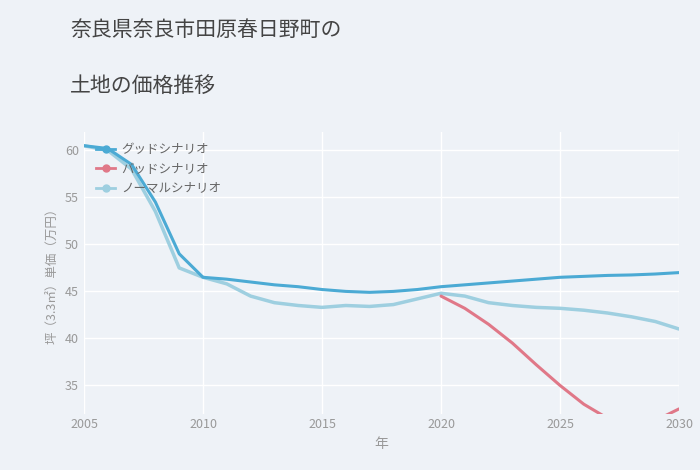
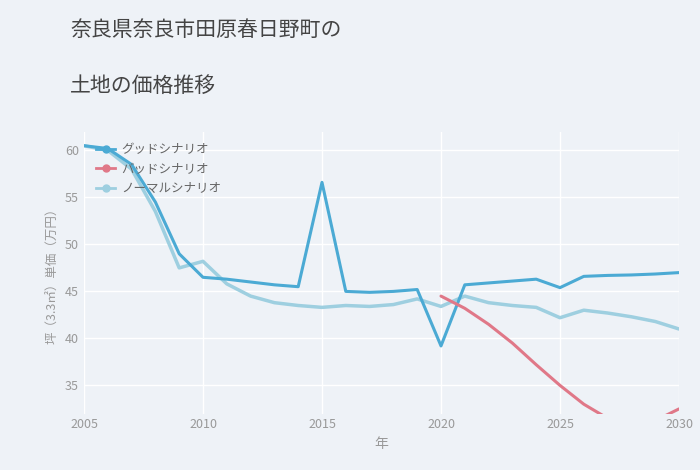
ノーマルシナリオ/2010: 46.5 -> 48.2
グッドシナリオ/2015: 45.2 -> 56.6
グッドシナリオ/2020: 45.5 -> 39.2
ノーマルシナリオ/2020: 44.8 -> 43.4
グッドシナリオ/2025: 46.5 -> 45.4
ノーマルシナリオ/2025: 43.2 -> 42.2
